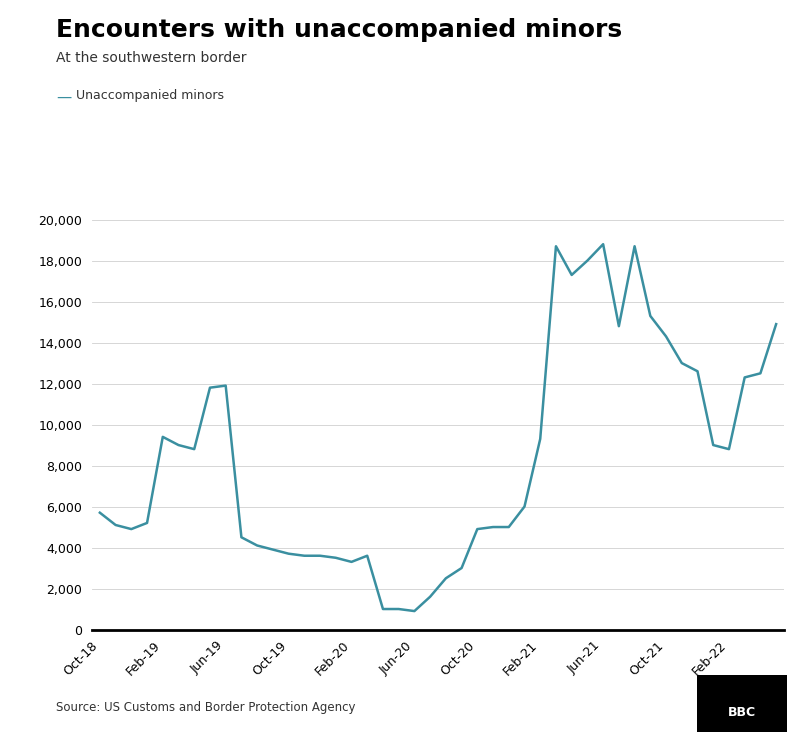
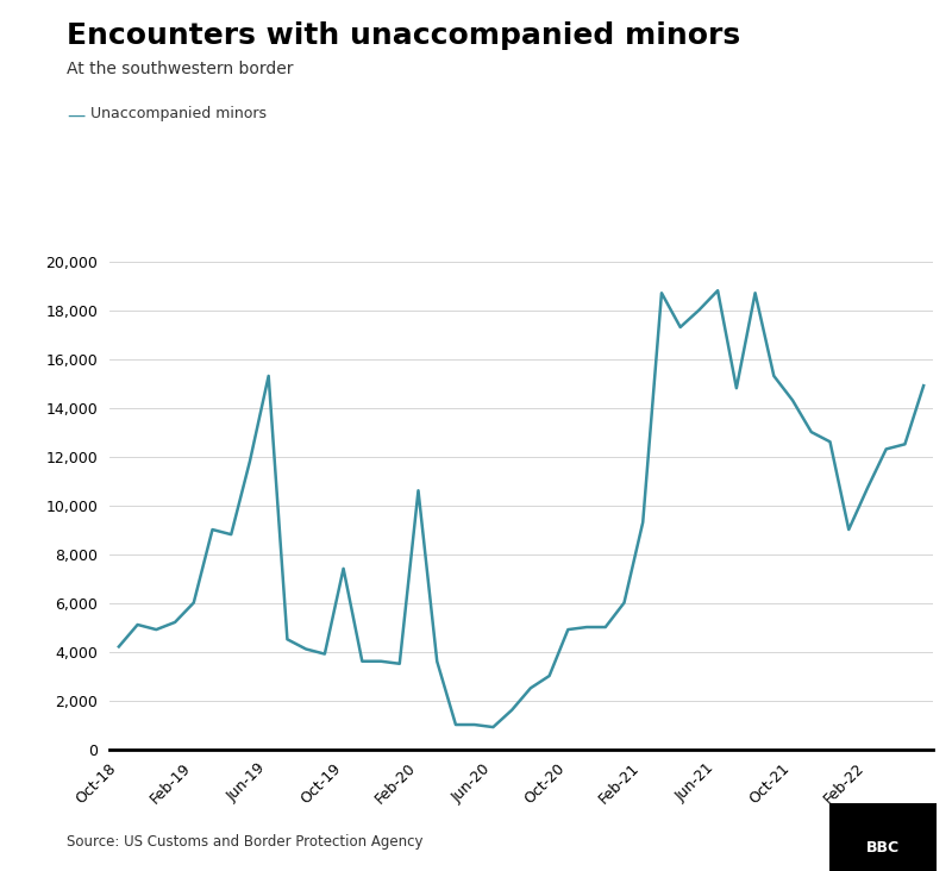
Oct-18: 5,700 -> 4,200
Feb-19: 9,400 -> 6,000
Jun-19: 11,900 -> 15,300
Oct-19: 3,700 -> 7,400
Feb-20: 3,300 -> 10,600
Feb-22: 8,800 -> 10,700
